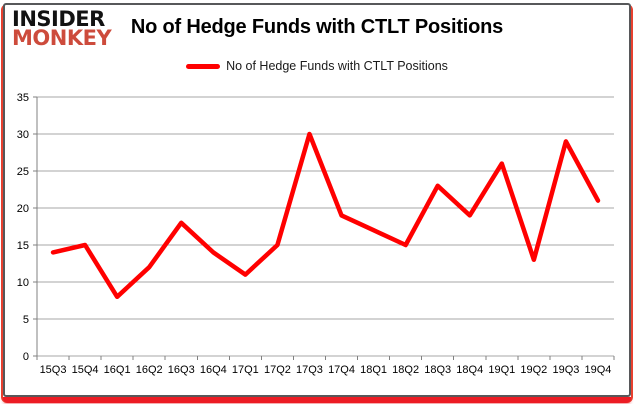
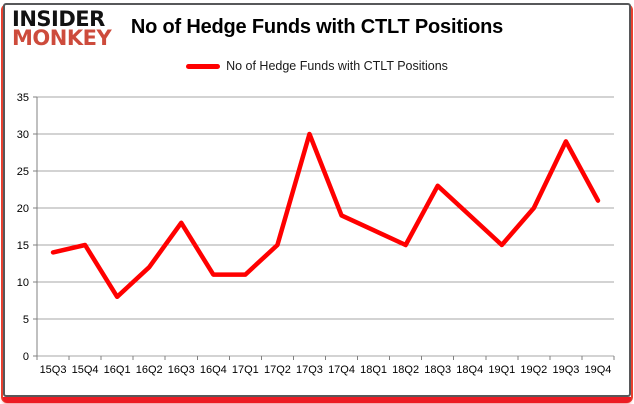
16Q4: 14 -> 11
19Q1: 26 -> 15
19Q2: 13 -> 20
